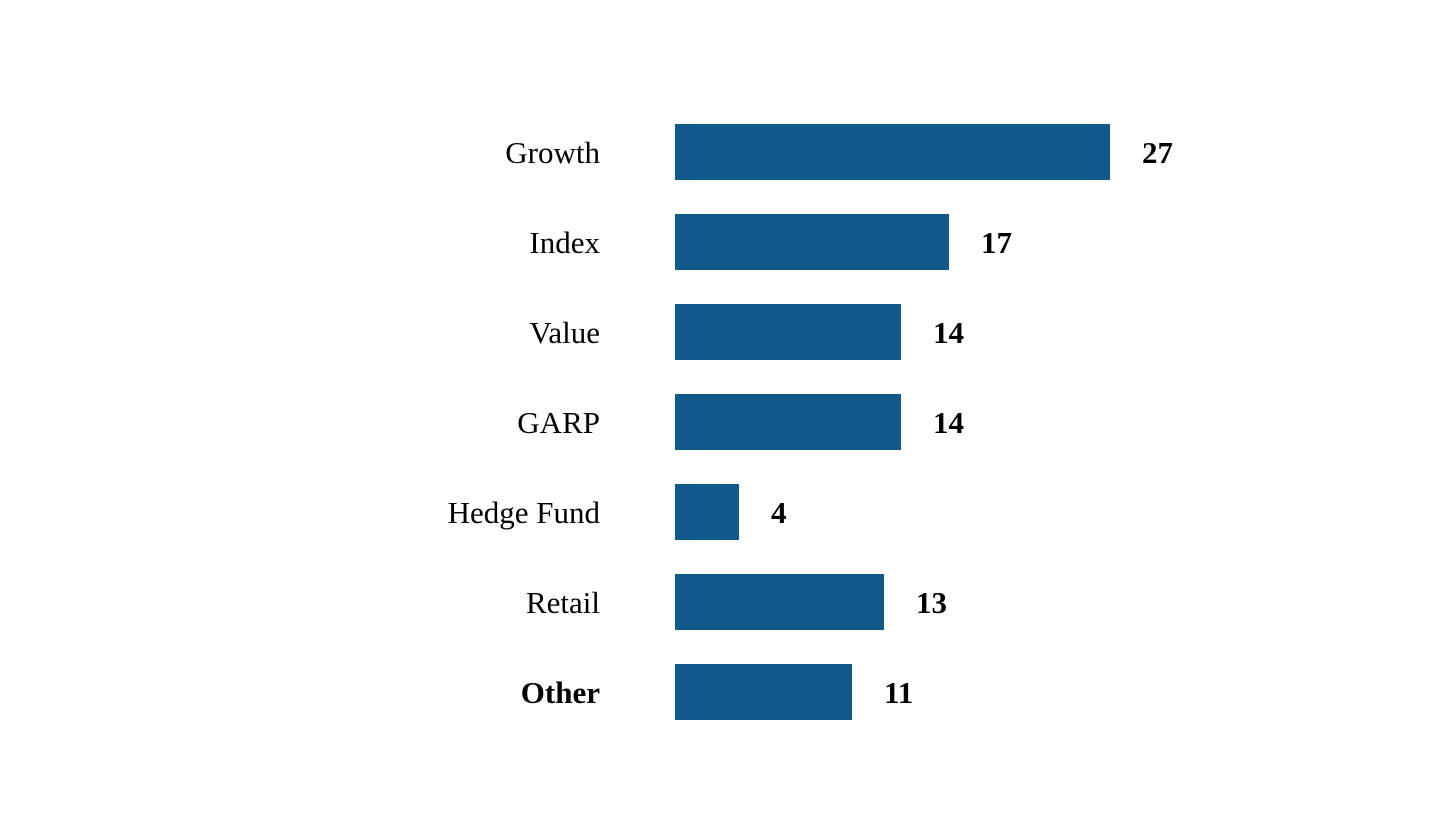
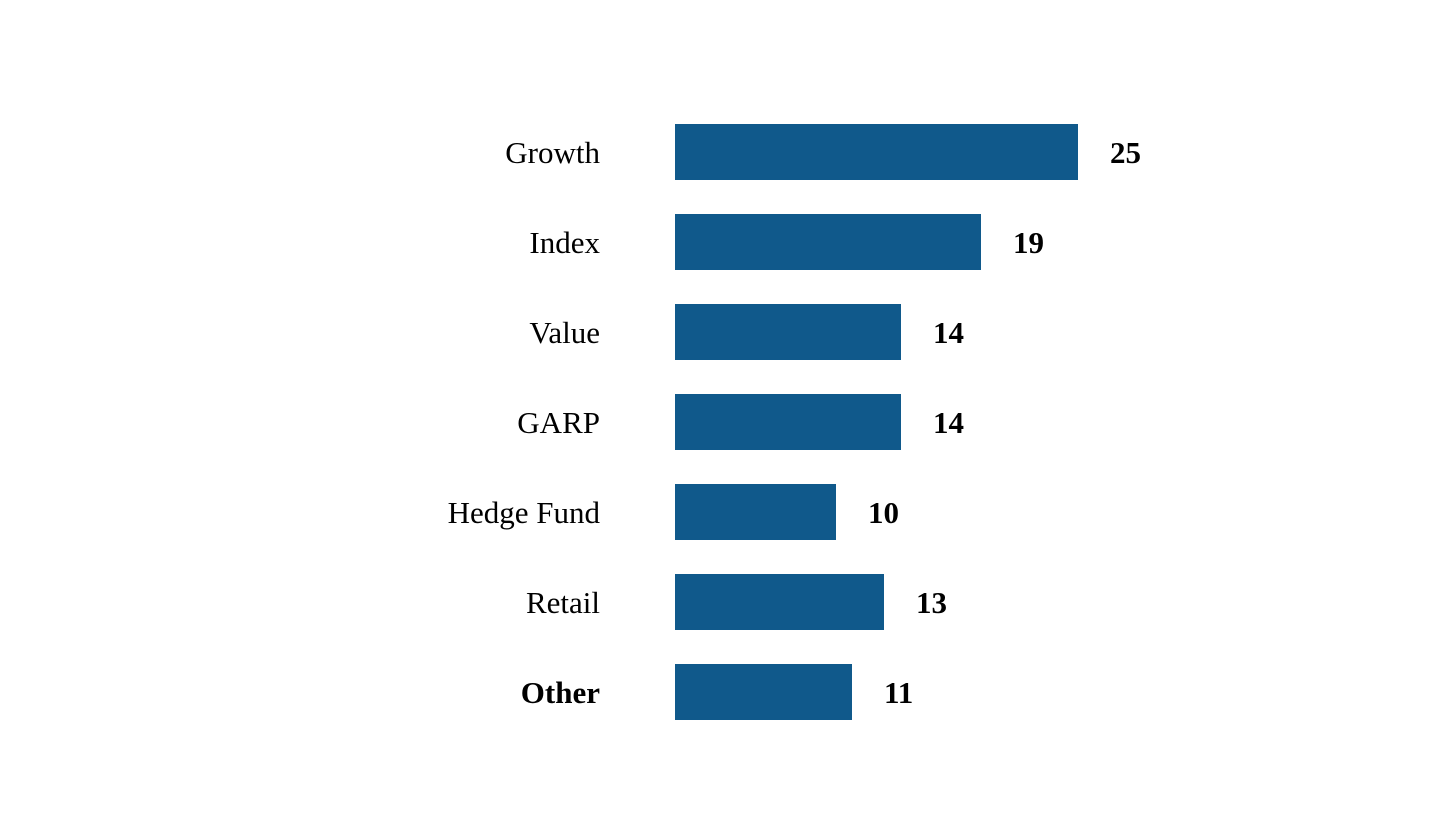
Growth: 27 -> 25
Index: 17 -> 19
Hedge Fund: 4 -> 10
